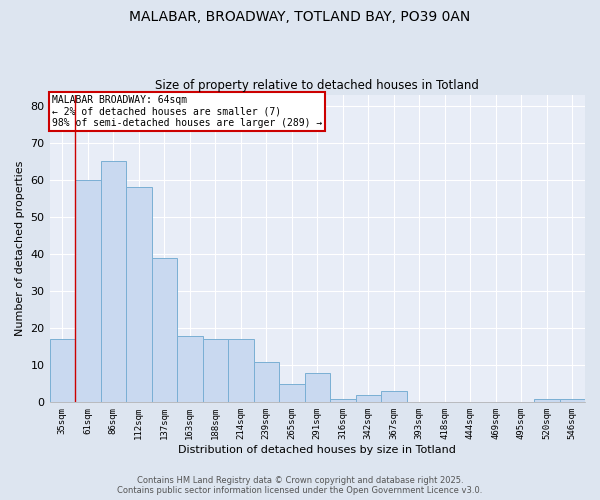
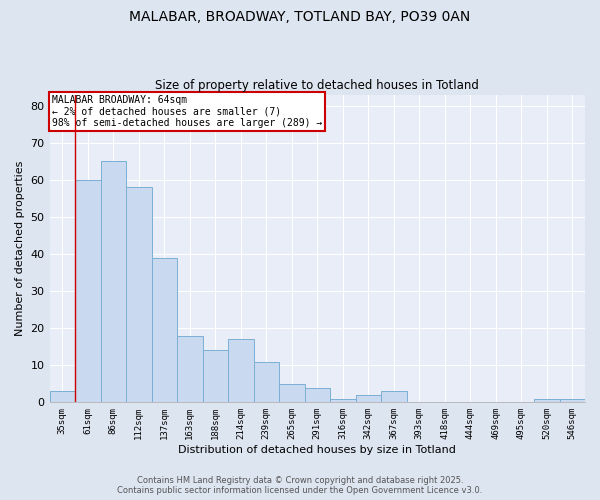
35sqm: 17 -> 3
188sqm: 17 -> 14
291sqm: 8 -> 4
